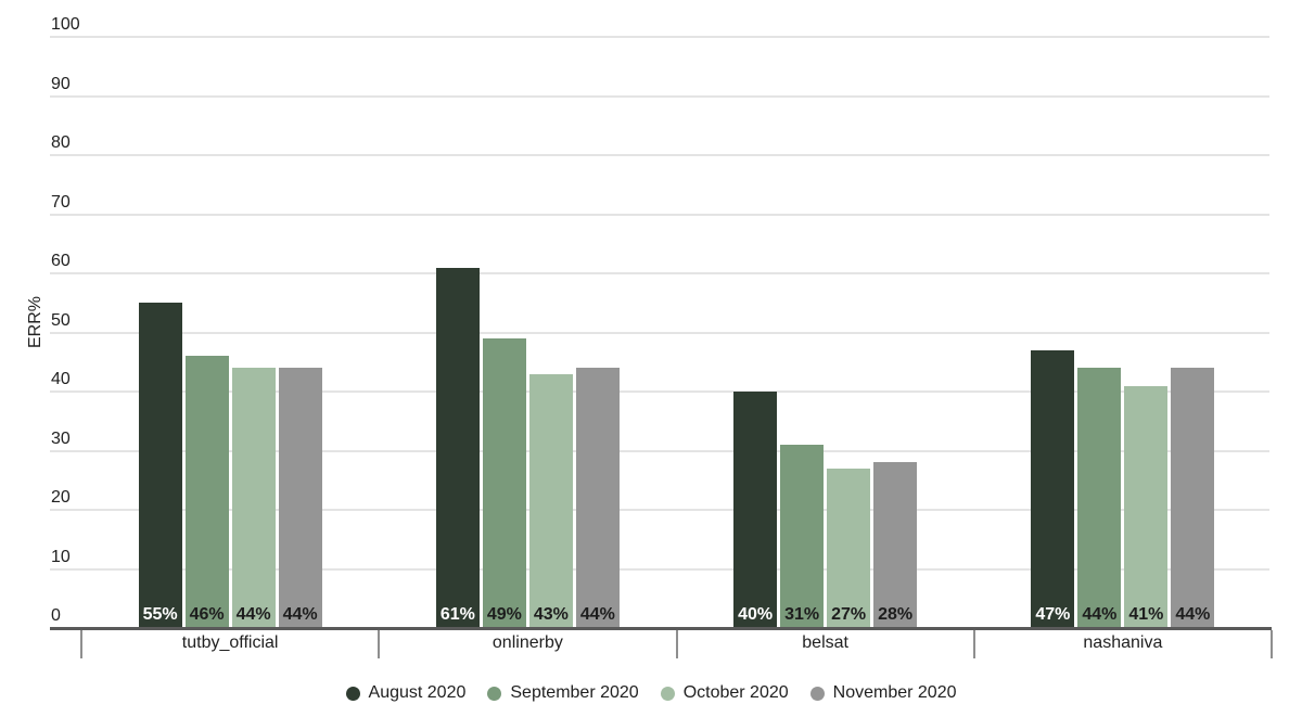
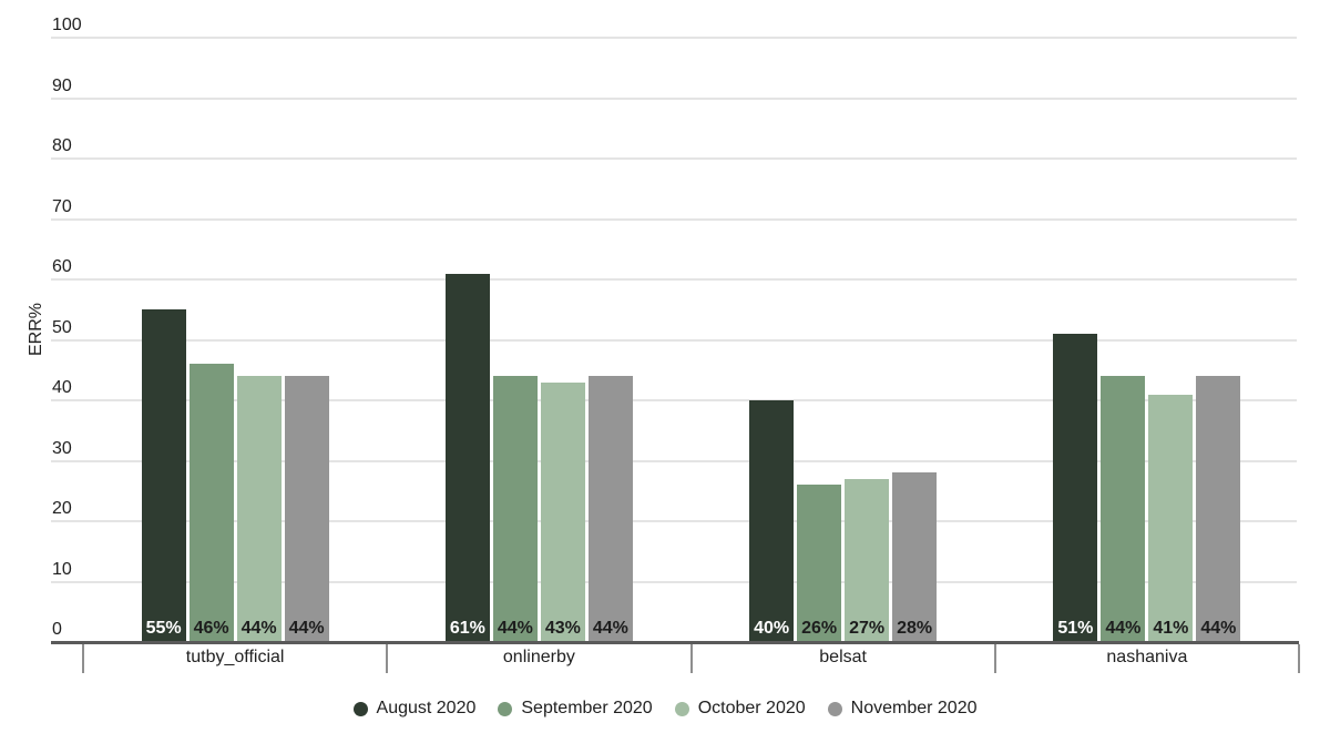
September 2020/onlinerby: 49% -> 44%
September 2020/belsat: 31% -> 26%
August 2020/nashaniva: 47% -> 51%
